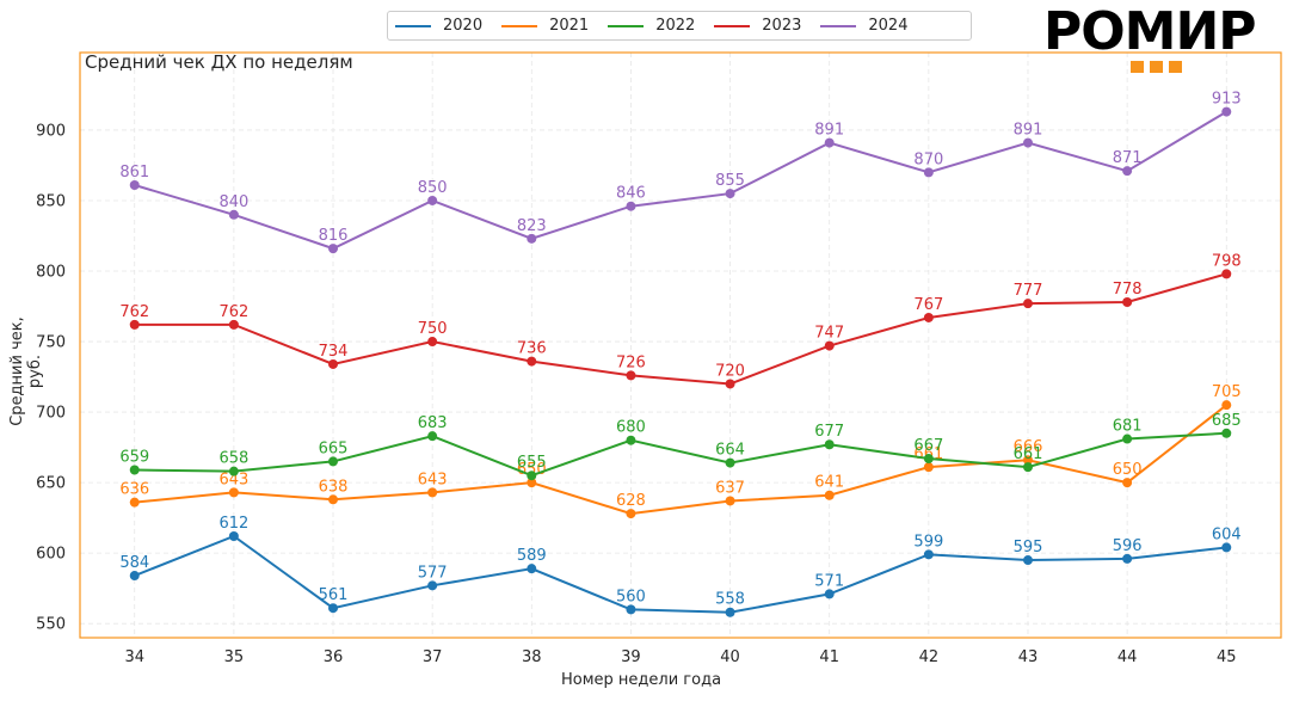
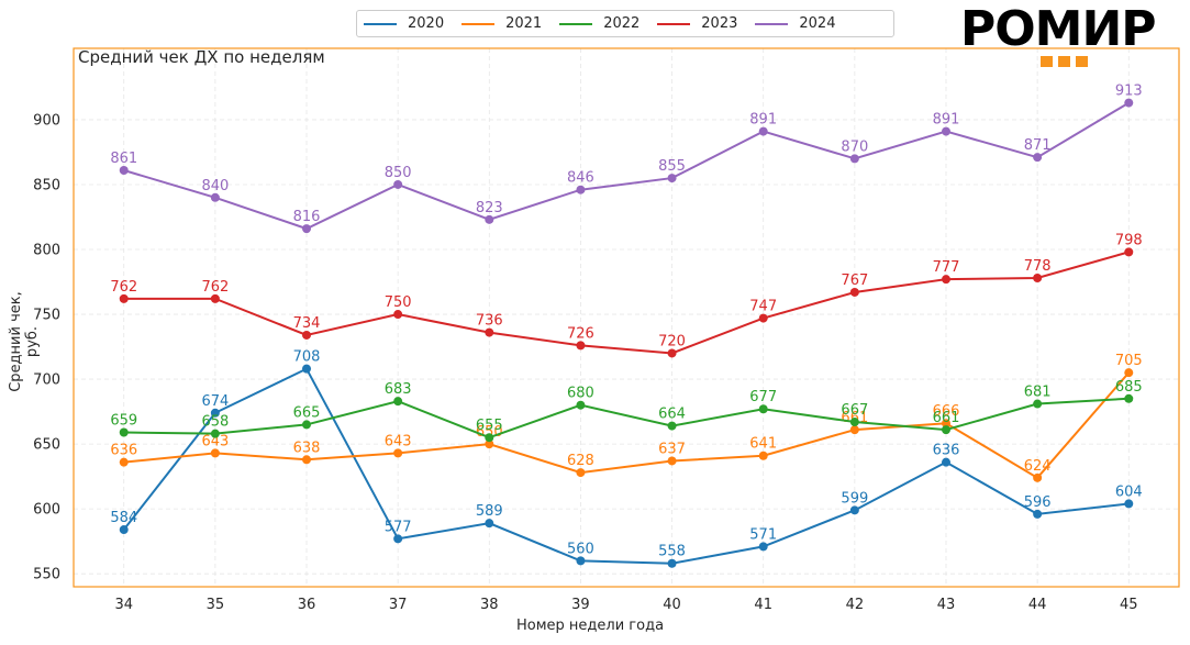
2020/35: 612 -> 674
2020/36: 561 -> 708
2020/43: 595 -> 636
2021/44: 650 -> 624
